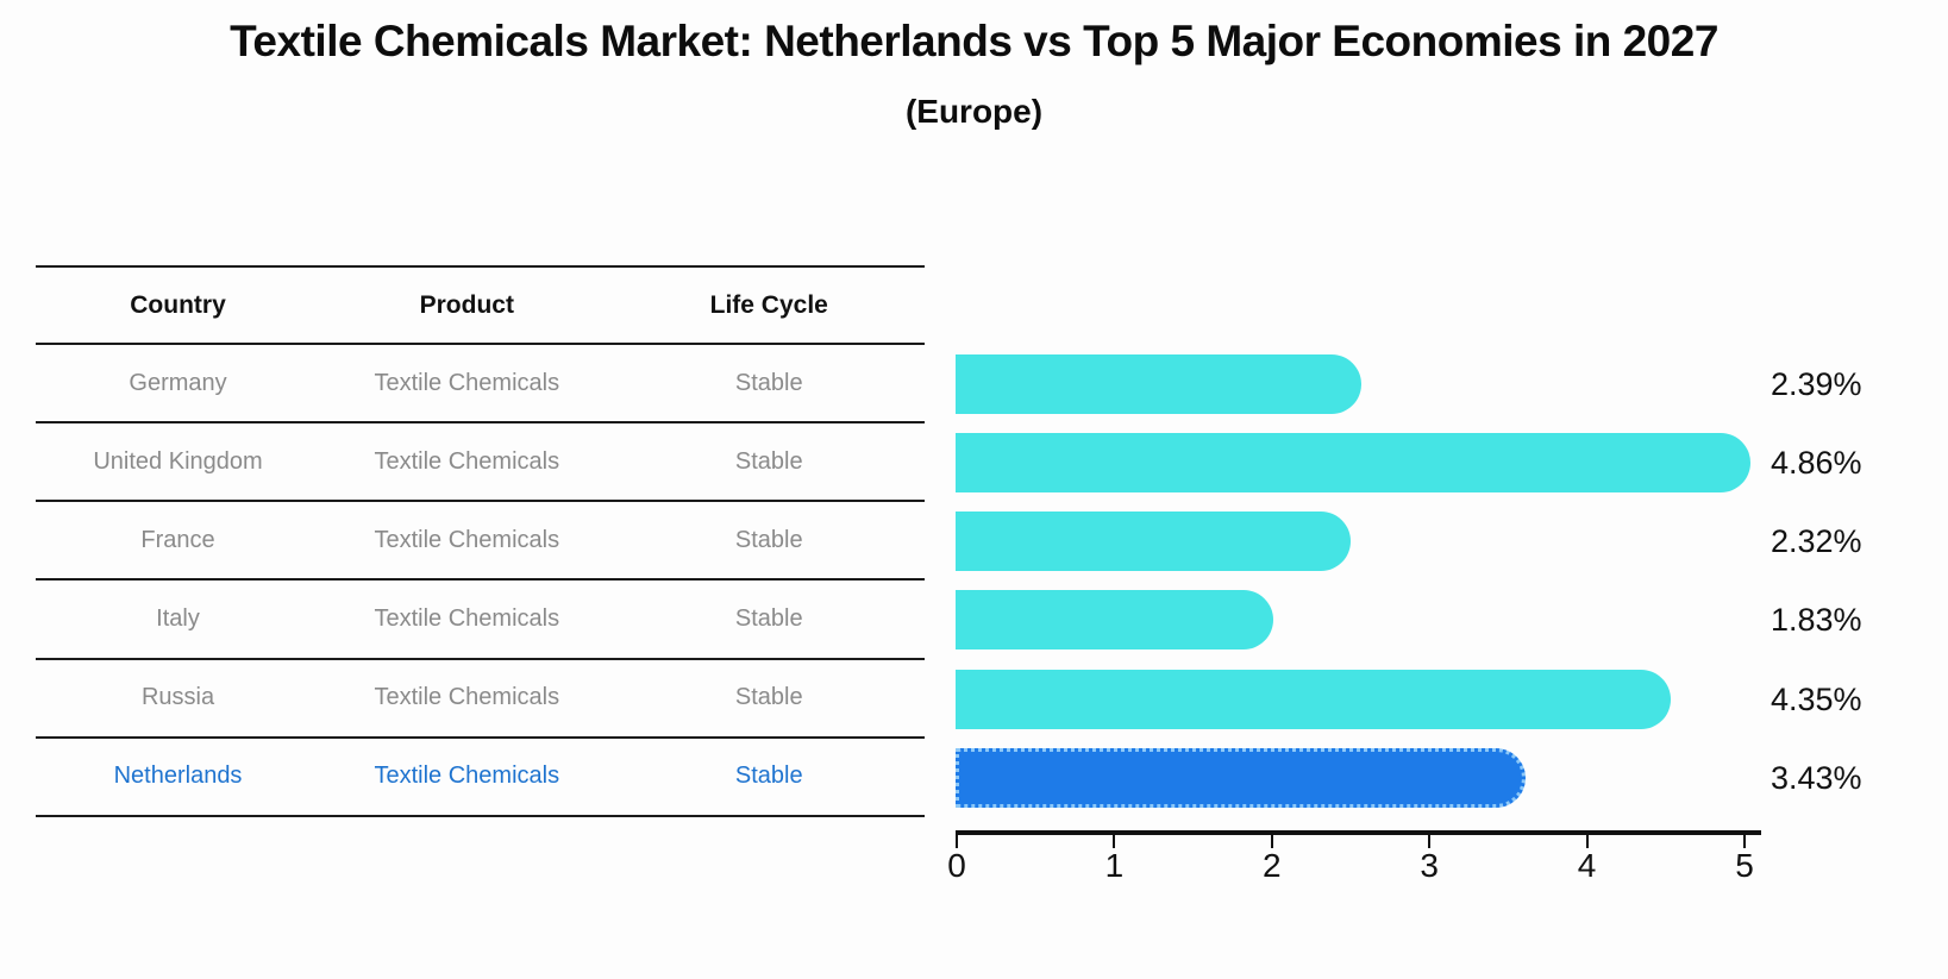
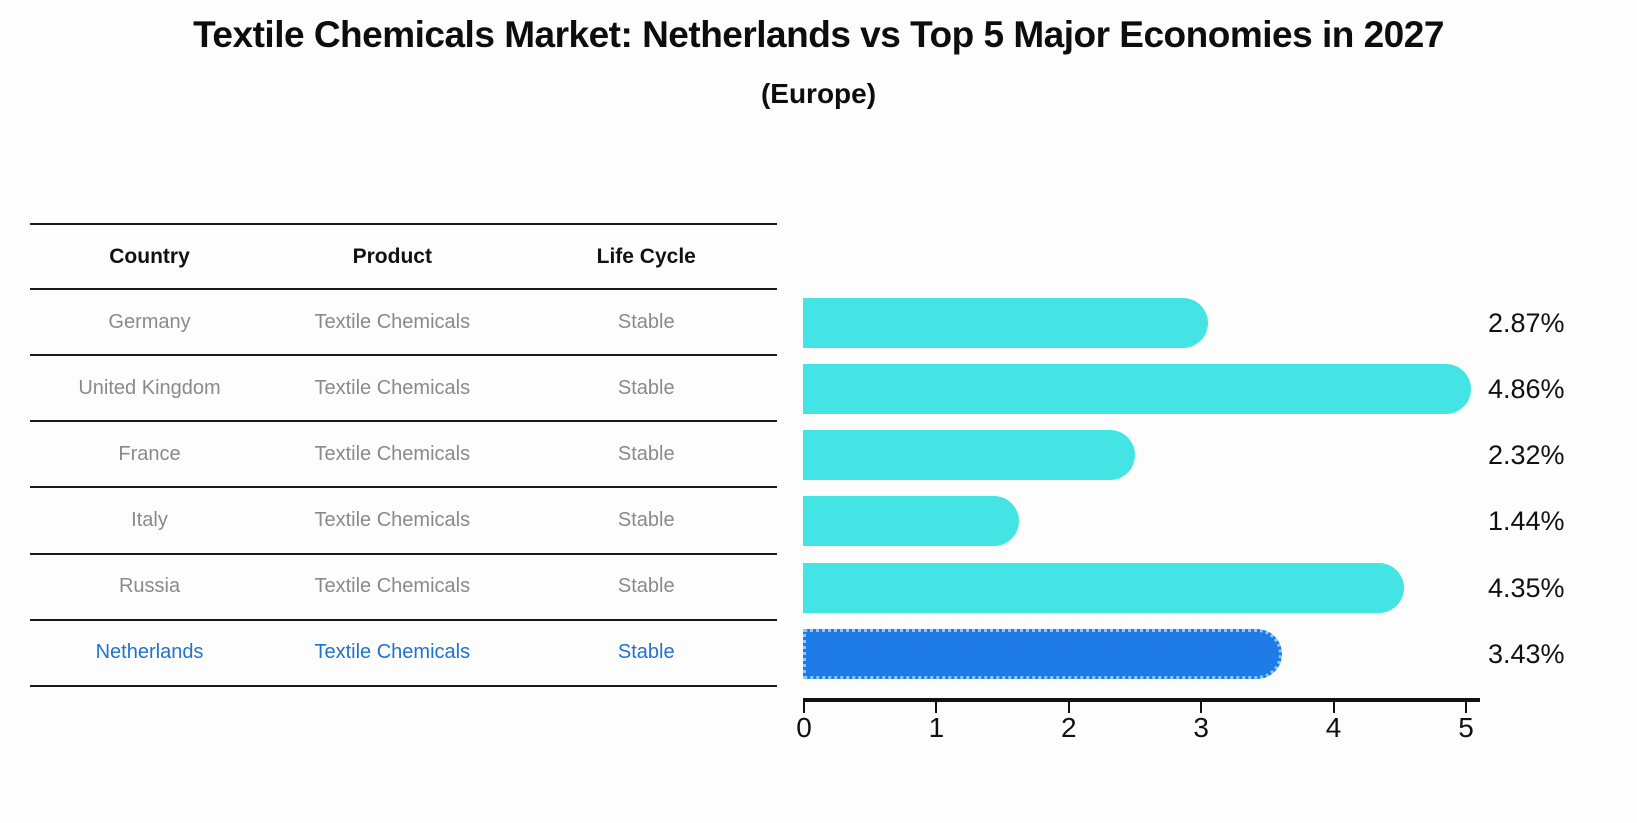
Germany: 2.39% -> 2.87%
Italy: 1.83% -> 1.44%
